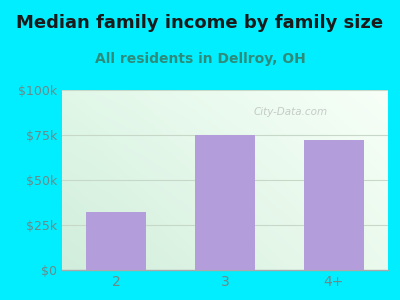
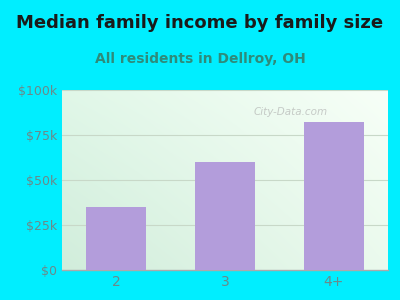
2: $32k -> $35k
3: $75k -> $60k
4+: $72k -> $82k
